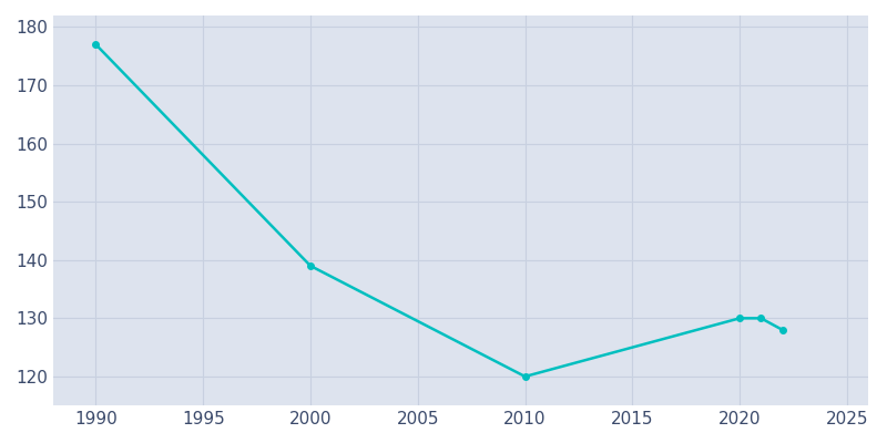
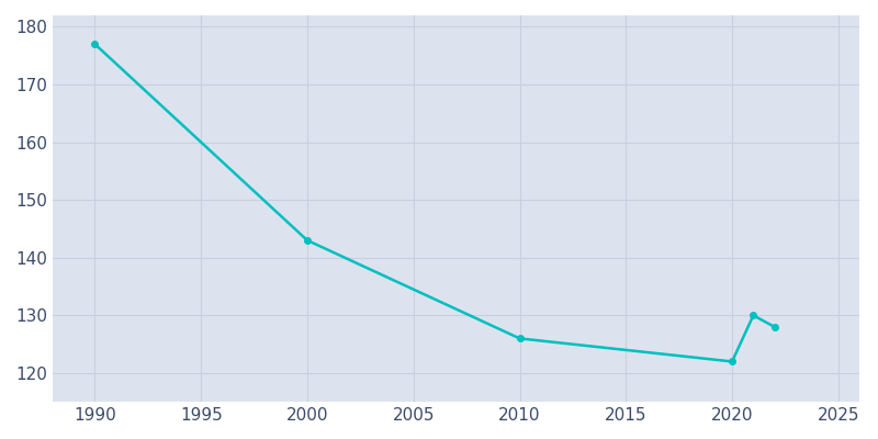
2000: 139 -> 143
2010: 120 -> 126
2020: 130 -> 122
